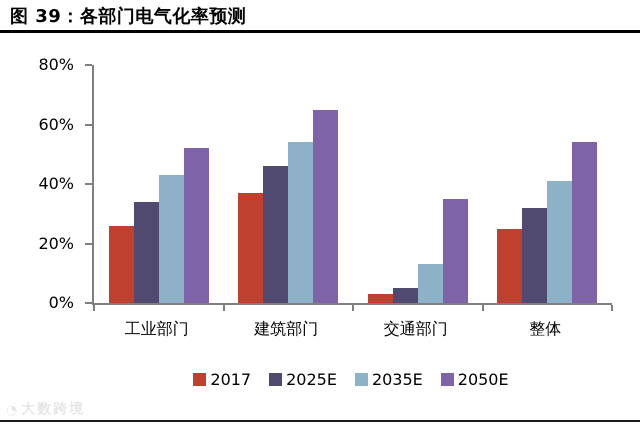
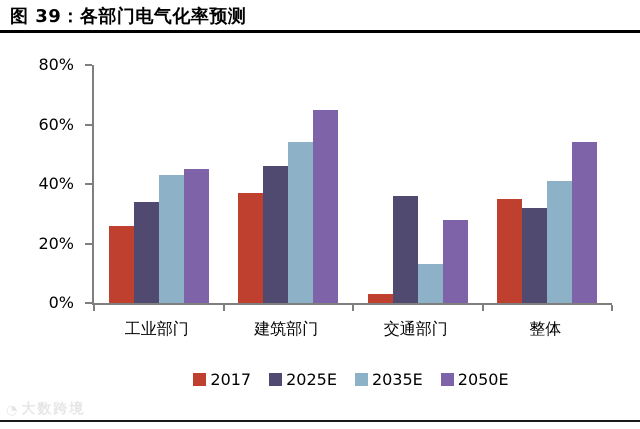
2050E/工业部门: 52% -> 45%
2025E/交通部门: 5% -> 36%
2050E/交通部门: 35% -> 28%
2017/整体: 25% -> 35%
